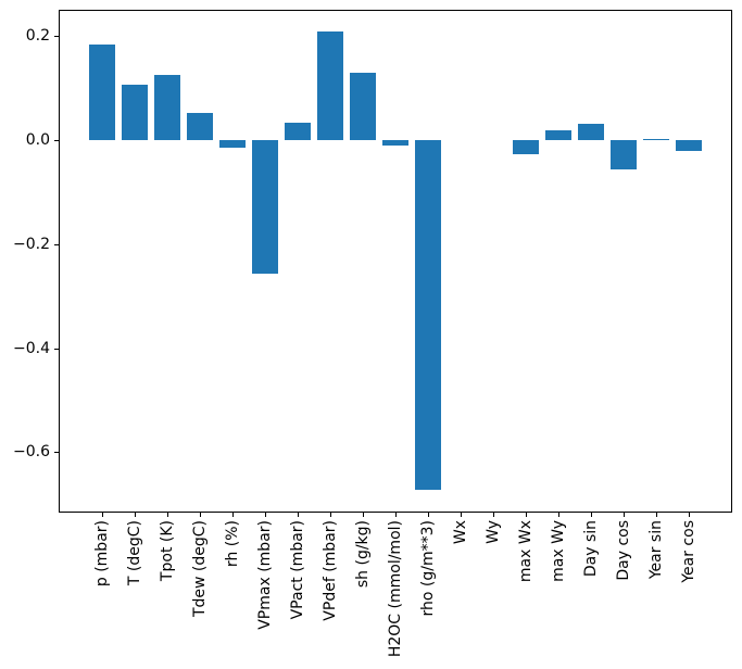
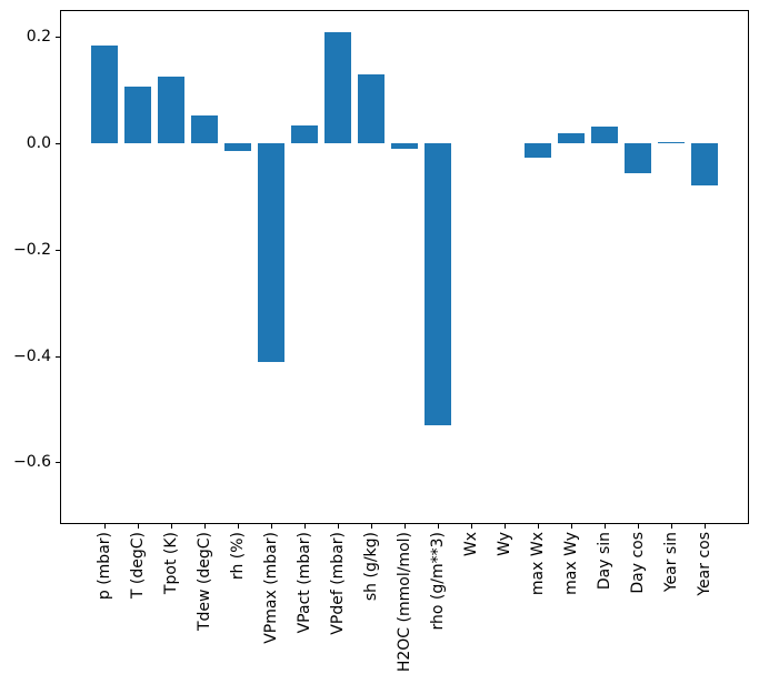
VPmax (mbar): -0.26 -> -0.41
rho (g/m**3): -0.67 -> -0.53
Year cos: -0.02 -> -0.08
